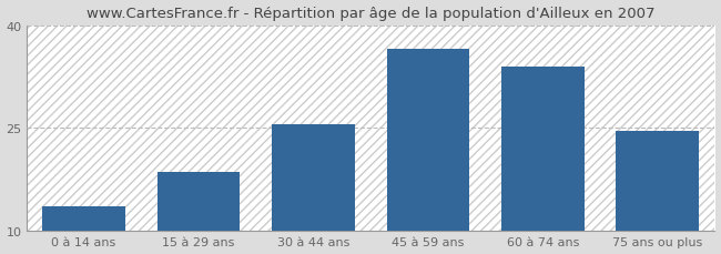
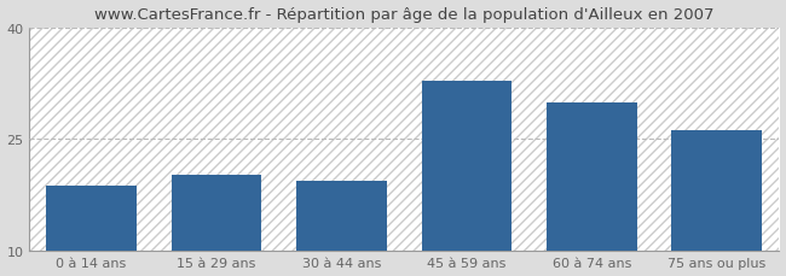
0 à 14 ans: 13.5 -> 18.8
15 à 29 ans: 18.5 -> 20.2
30 à 44 ans: 25.5 -> 19.4
45 à 59 ans: 36.5 -> 32.8
60 à 74 ans: 34.0 -> 30.0
75 ans ou plus: 24.5 -> 26.2
